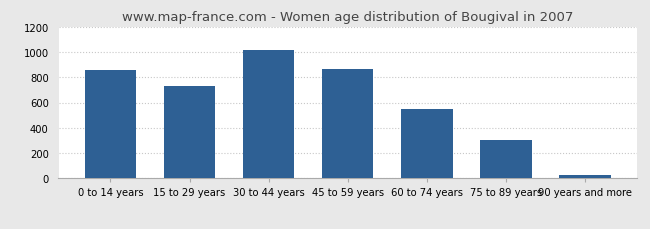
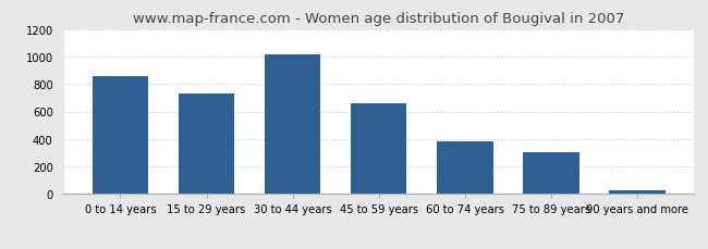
45 to 59 years: 870 -> 660
60 to 74 years: 550 -> 380
